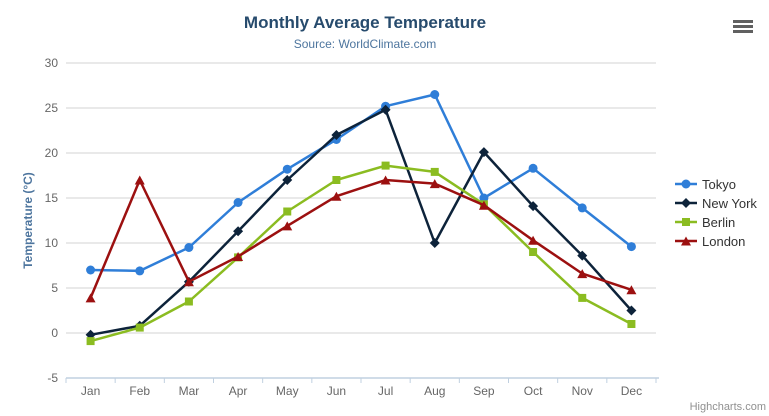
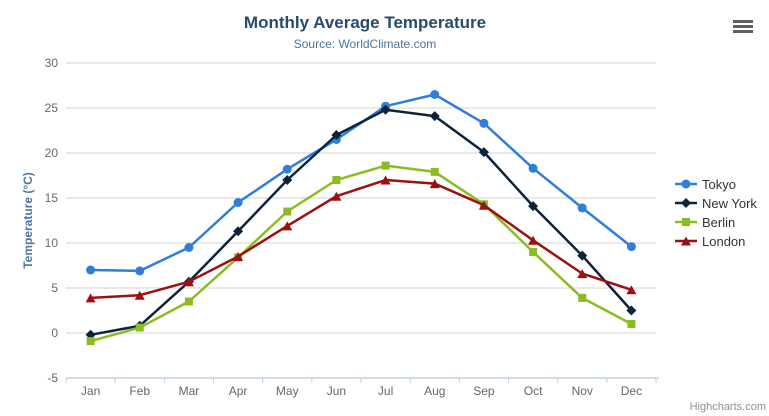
London/Feb: 17 -> 4
New York/Aug: 10 -> 24
Tokyo/Sep: 15 -> 23
